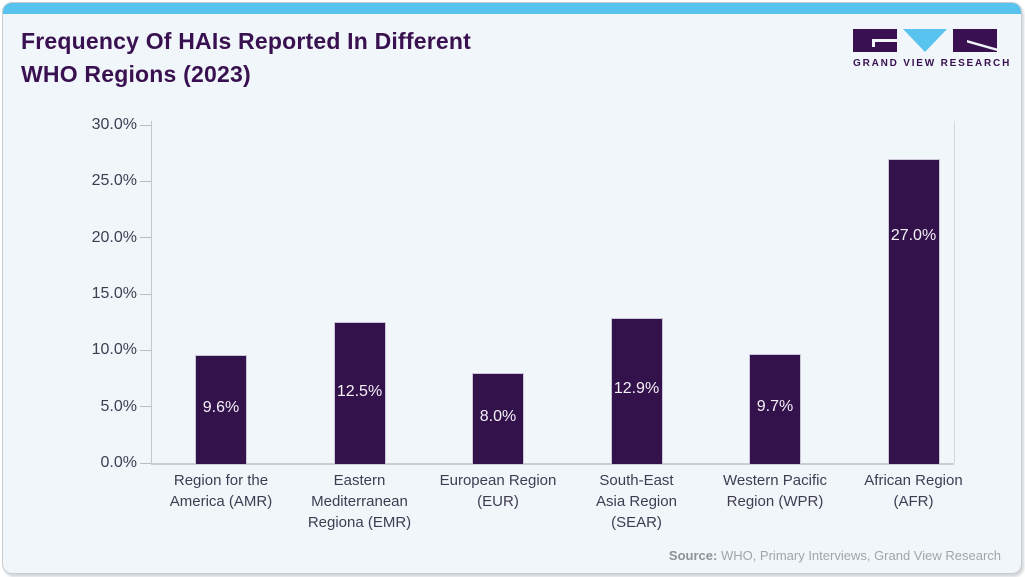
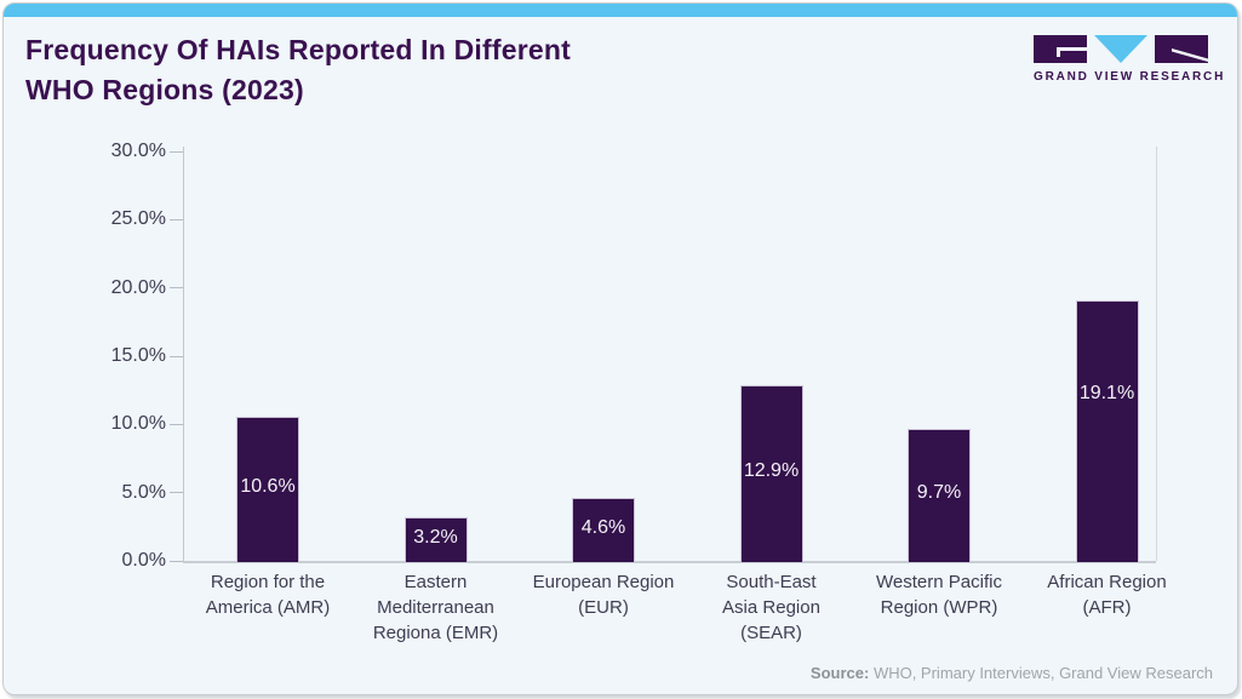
Region for the America (AMR): 9.6% -> 10.6%
Eastern Mediterranean Regiona (EMR): 12.5% -> 3.2%
European Region (EUR): 8.0% -> 4.6%
African Region (AFR): 27.0% -> 19.1%
